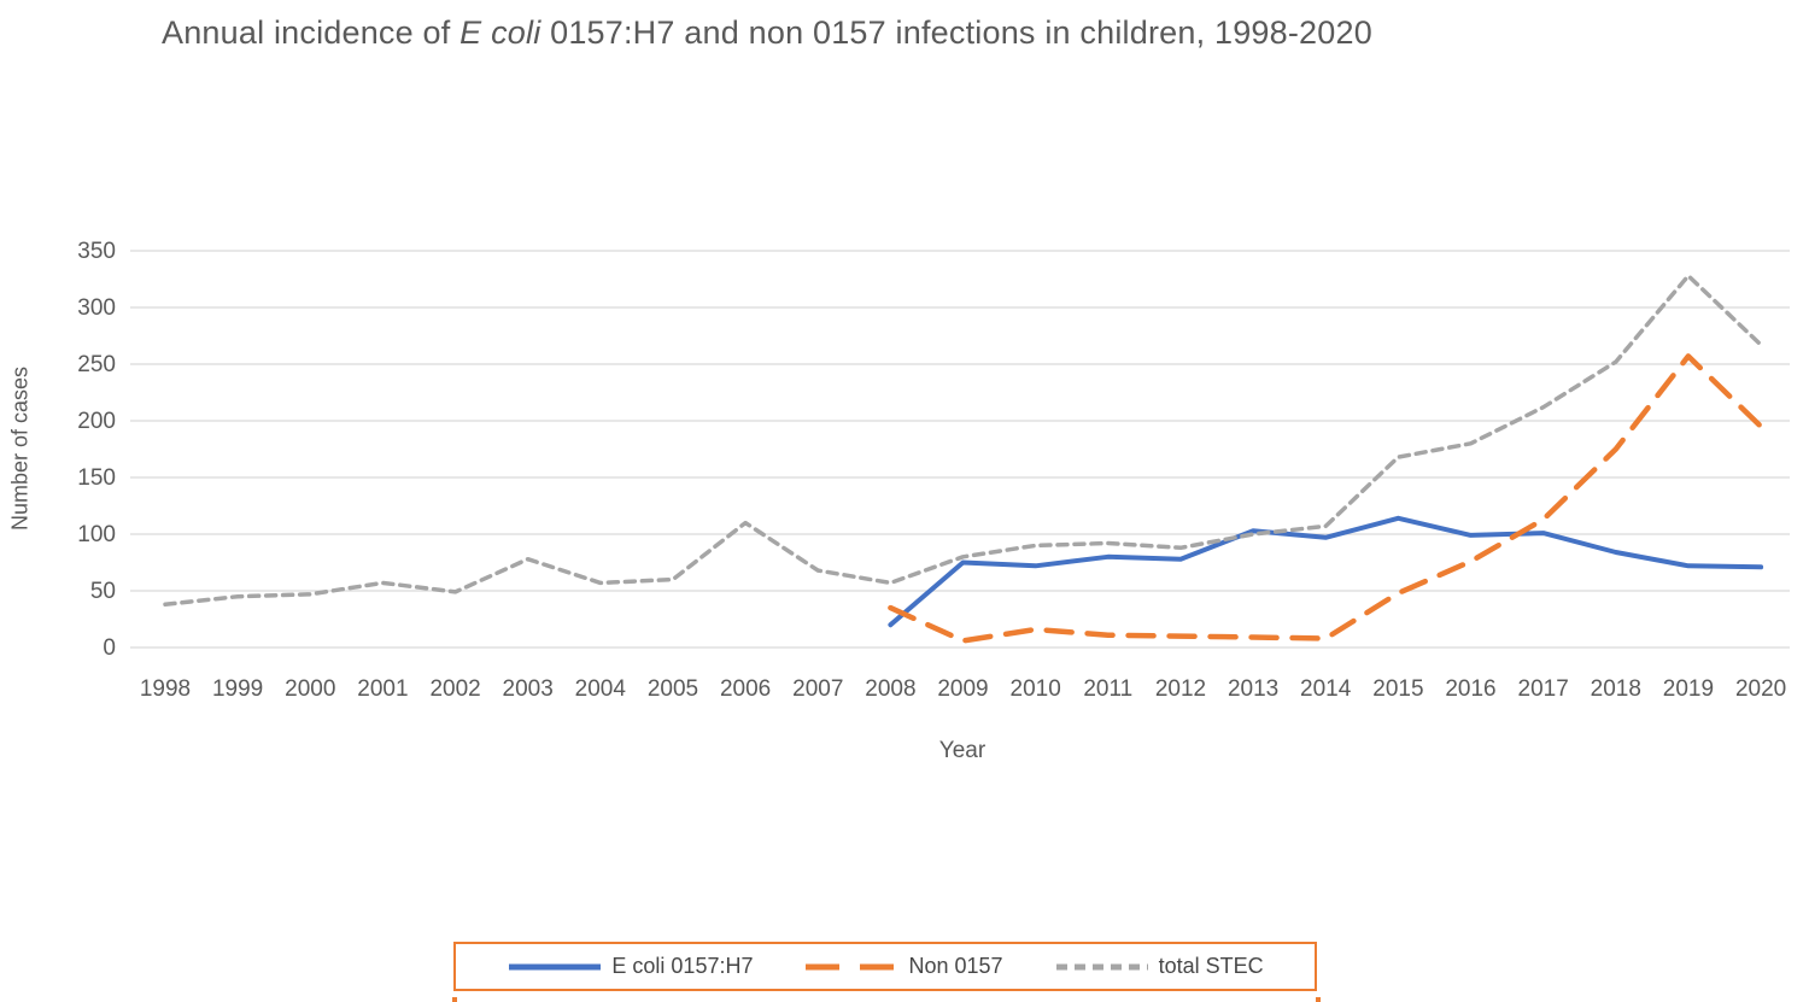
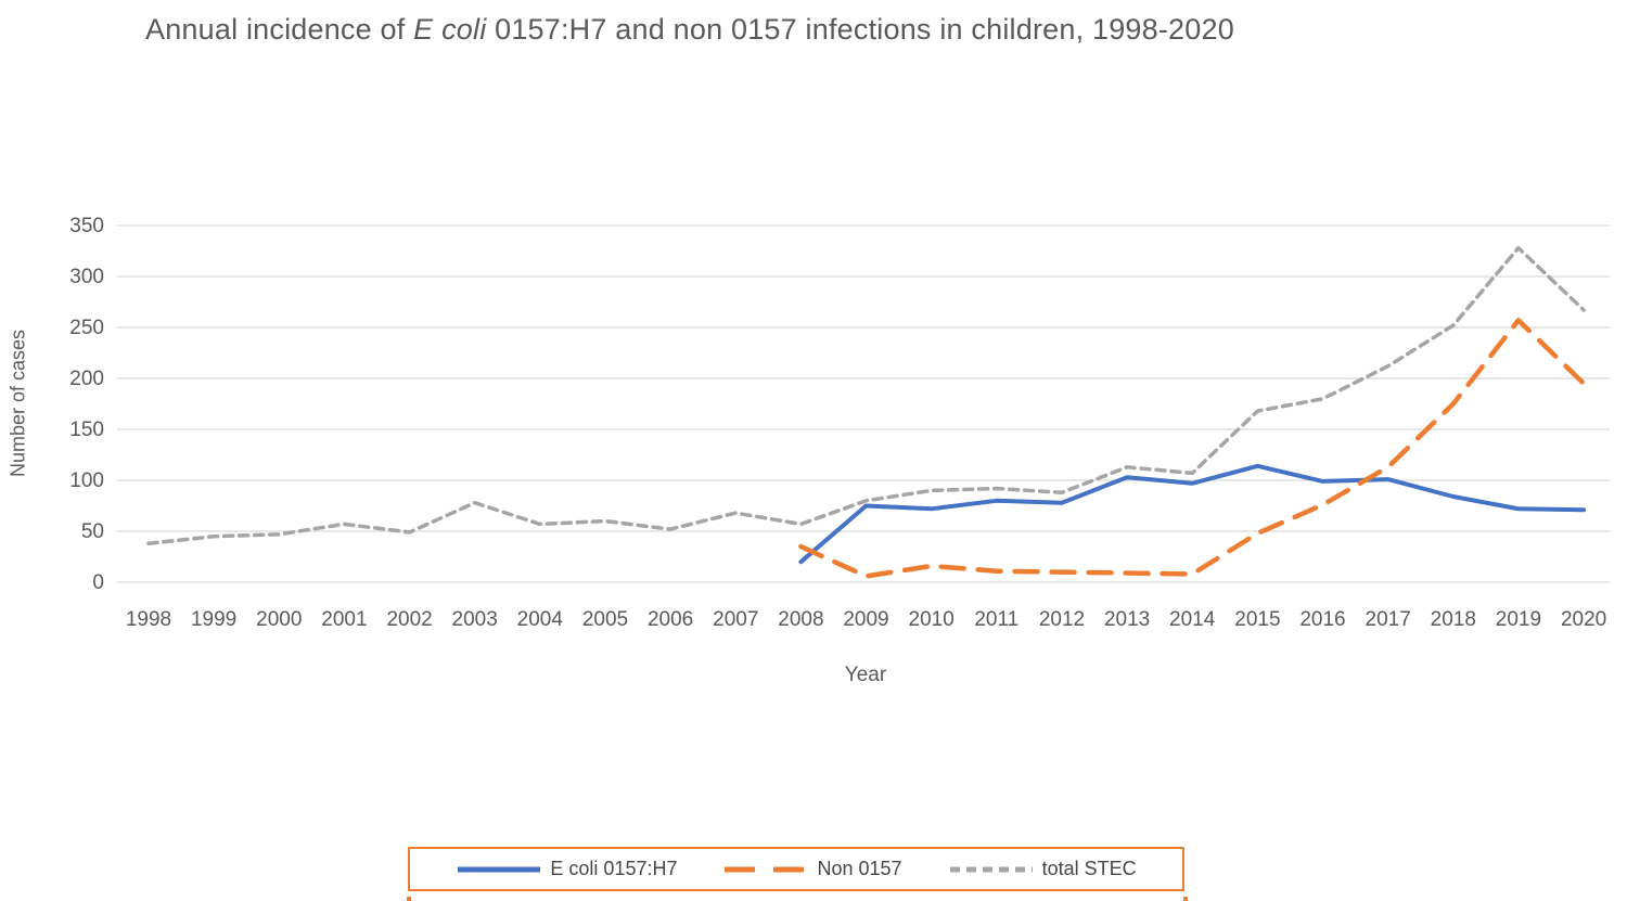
total STEC/2006: 110 -> 50
total STEC/2013: 100 -> 110
